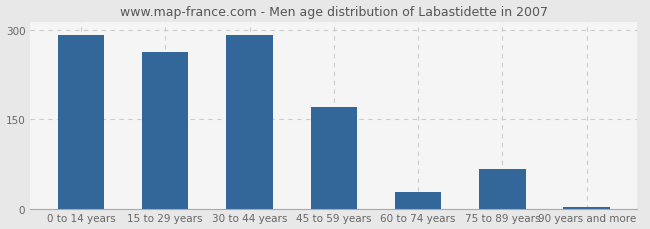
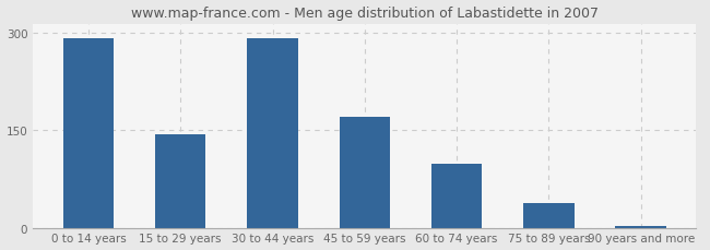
15 to 29 years: 264 -> 144
60 to 74 years: 28 -> 98
75 to 89 years: 66 -> 38
